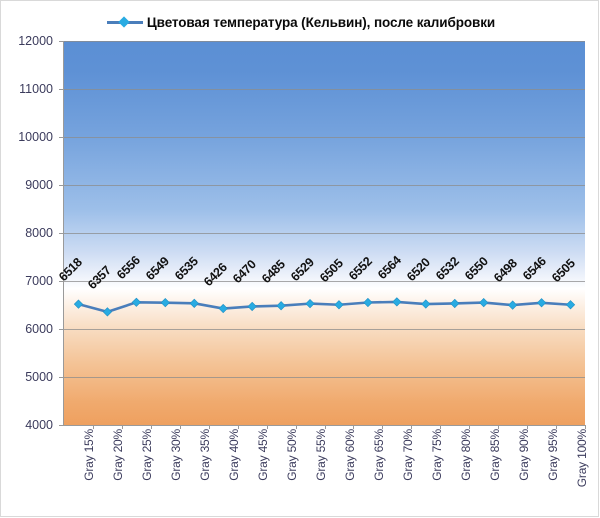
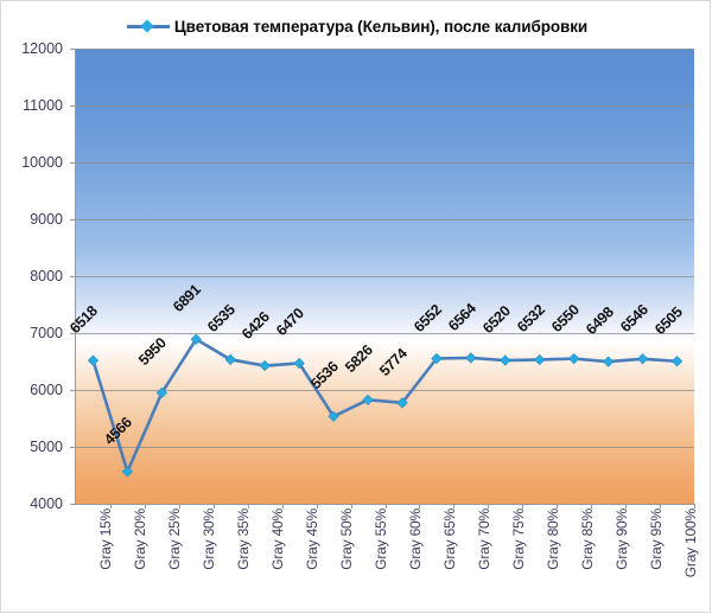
Gray 20%: 6357 -> 4566
Gray 25%: 6556 -> 5950
Gray 30%: 6549 -> 6891
Gray 50%: 6485 -> 5536
Gray 55%: 6529 -> 5826
Gray 60%: 6505 -> 5774
